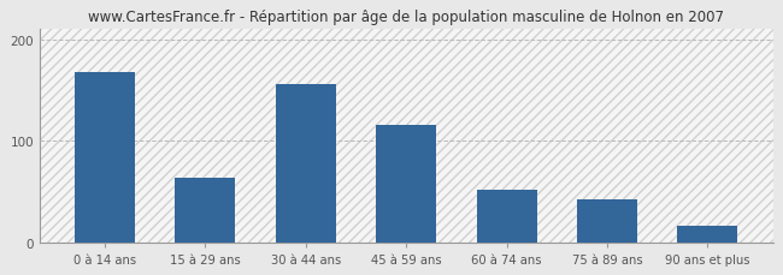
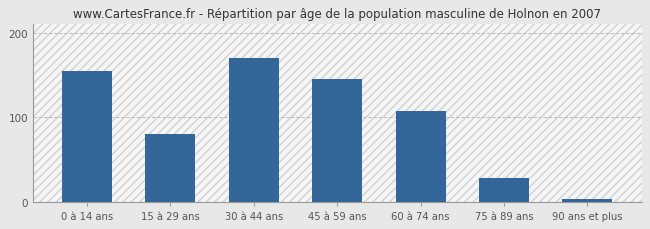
0 à 14 ans: 168 -> 155
15 à 29 ans: 64 -> 80
30 à 44 ans: 156 -> 170
45 à 59 ans: 116 -> 145
60 à 74 ans: 52 -> 107
75 à 89 ans: 42 -> 28
90 ans et plus: 16 -> 3
